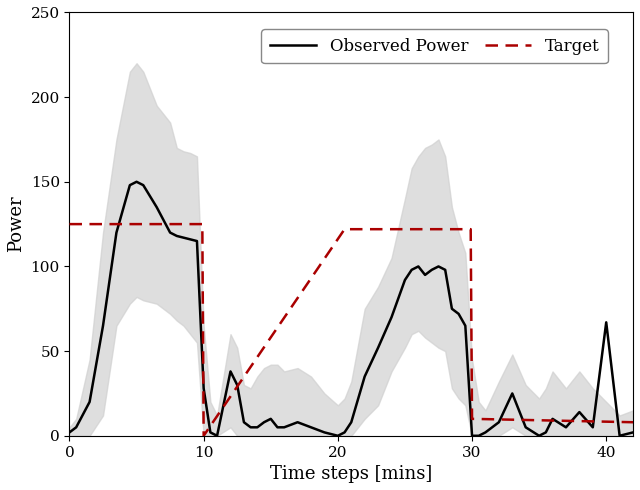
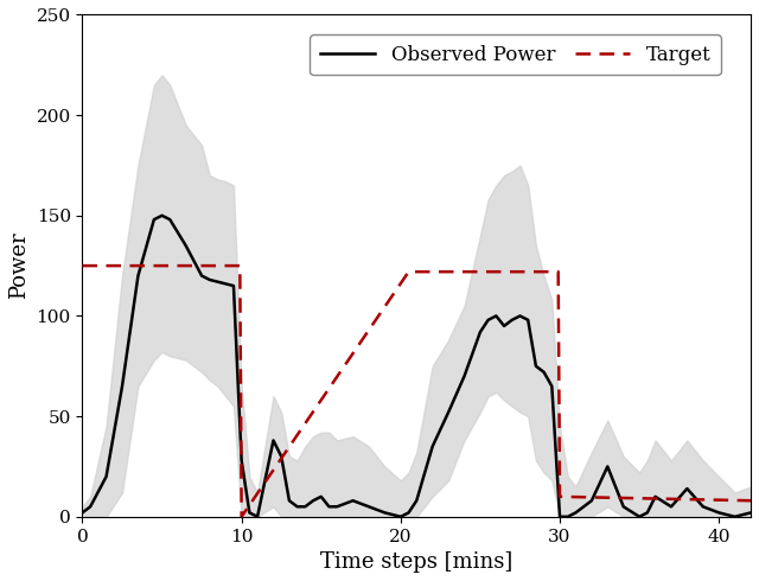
Observed Power/40: 67 -> 2
